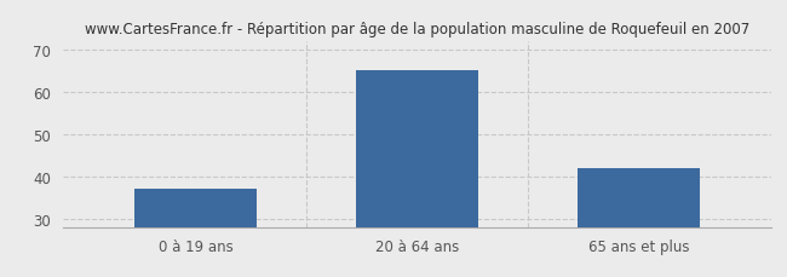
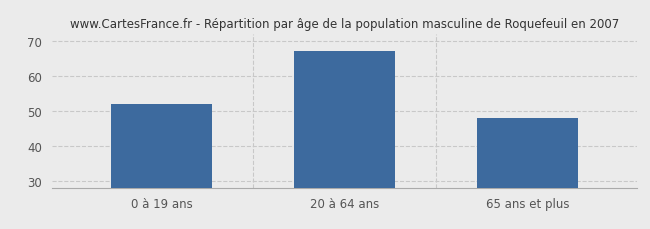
0 à 19 ans: 37 -> 52
20 à 64 ans: 65 -> 67
65 ans et plus: 42 -> 48
